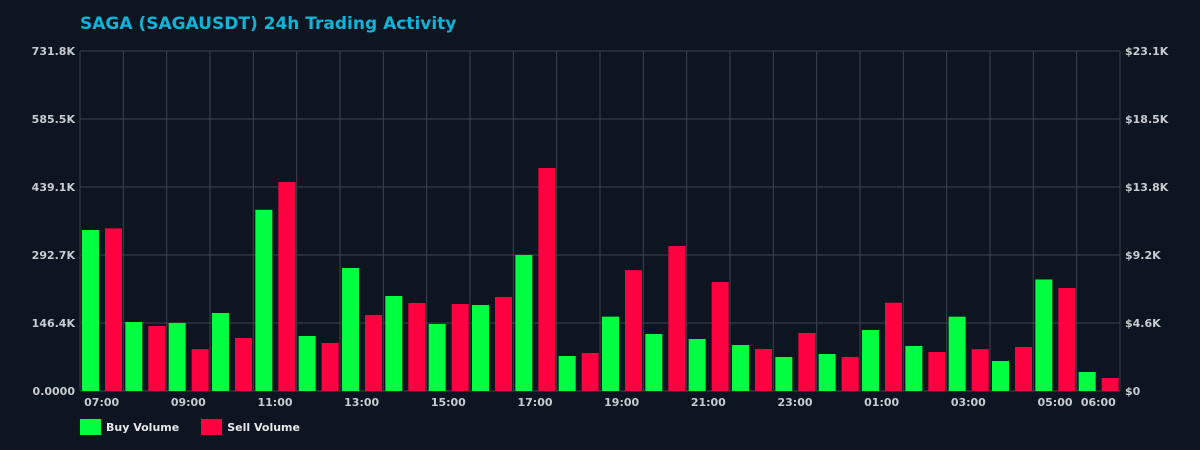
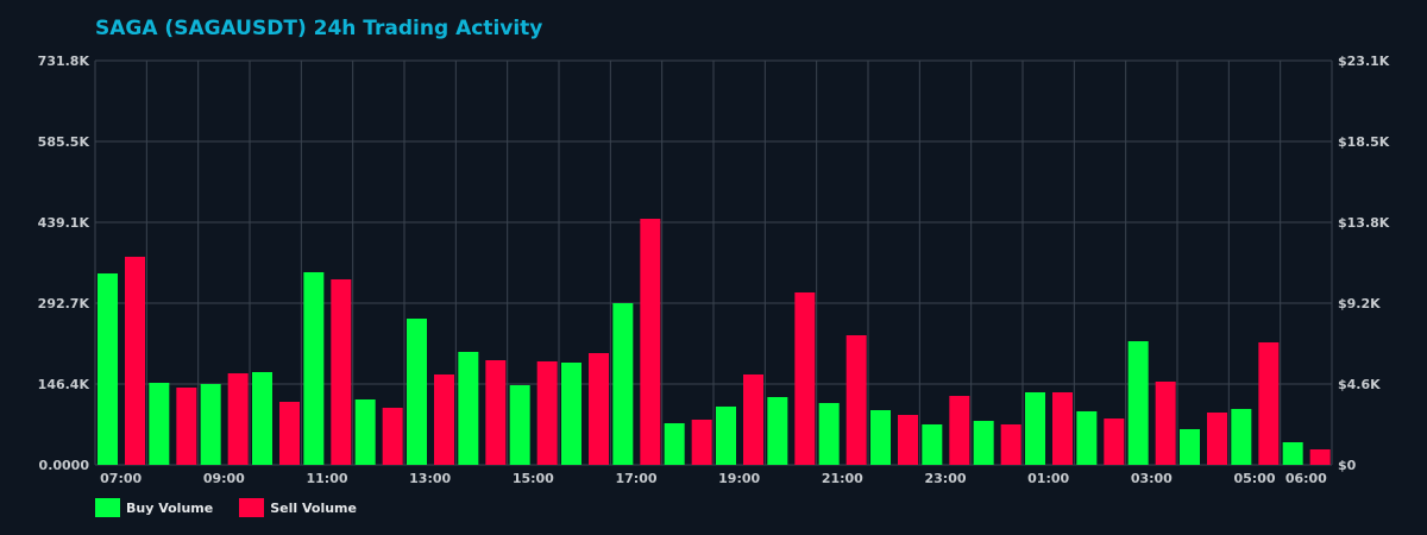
Sell Volume/07:00: 350K -> 380K
Sell Volume/09:00: 90K -> 170K
Buy Volume/11:00: 390K -> 350K
Sell Volume/11:00: 450K -> 340K
Sell Volume/17:00: 480K -> 450K
Buy Volume/19:00: 160K -> 110K
Sell Volume/19:00: 260K -> 160K
Sell Volume/01:00: 190K -> 130K
Buy Volume/03:00: 160K -> 220K
Sell Volume/03:00: 90K -> 150K
Buy Volume/05:00: 240K -> 100K
